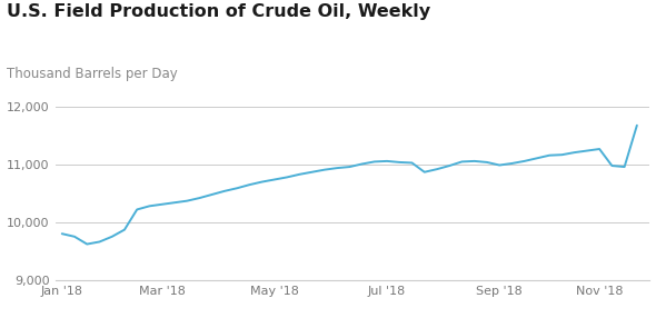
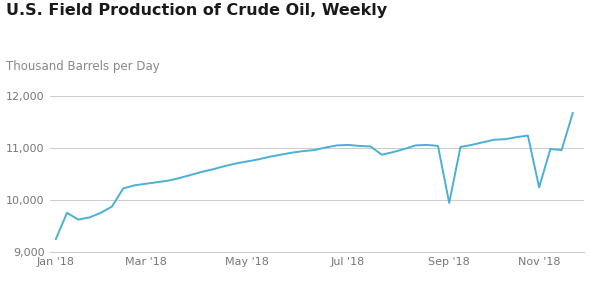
Jan '18: 9,800 -> 9,240
Sep '18: 10,990 -> 9,940
Nov '18: 11,270 -> 10,240
